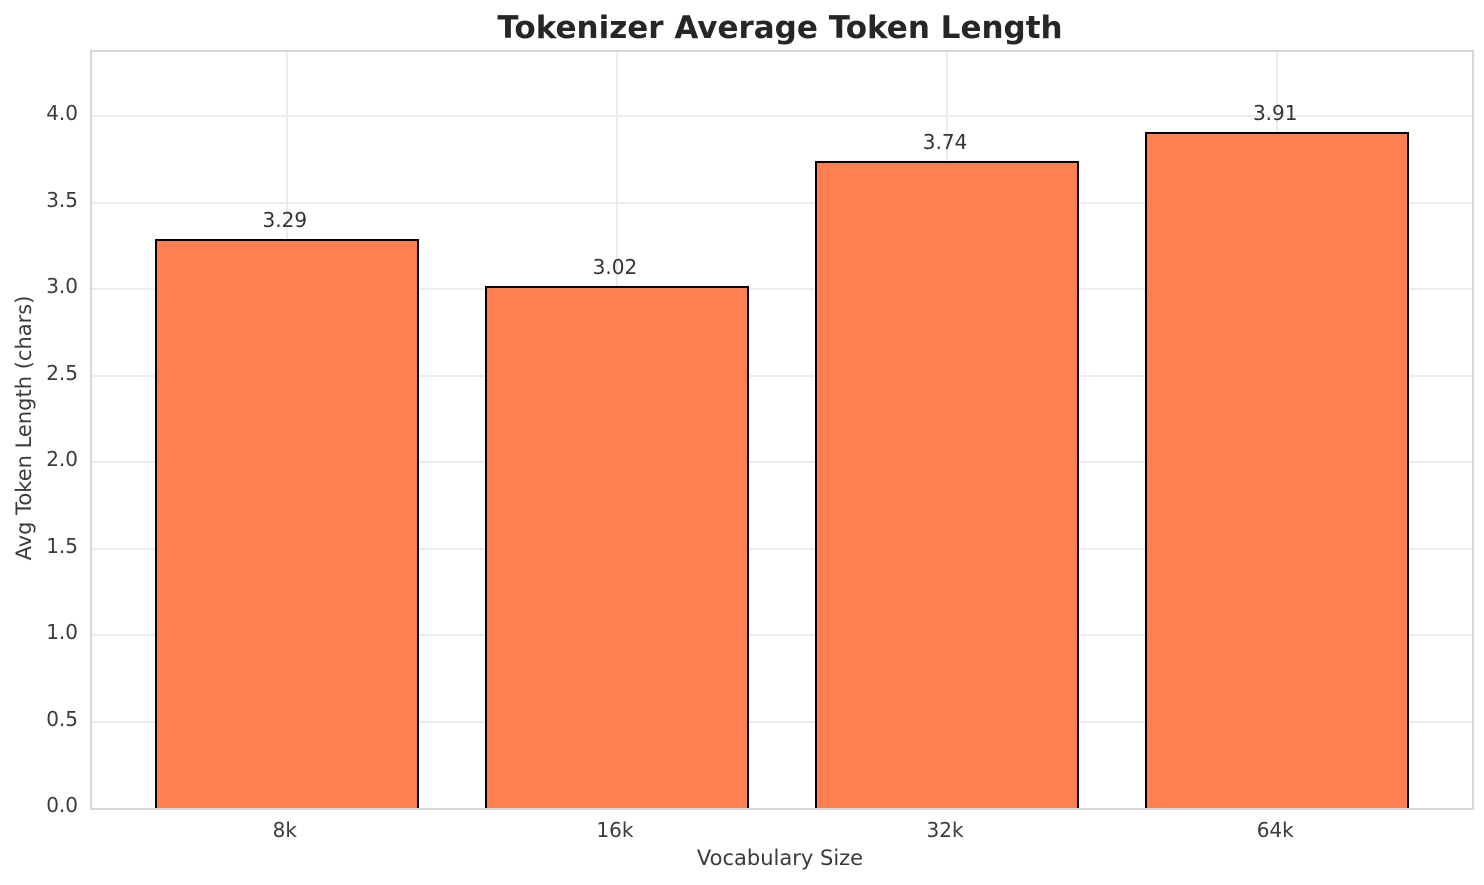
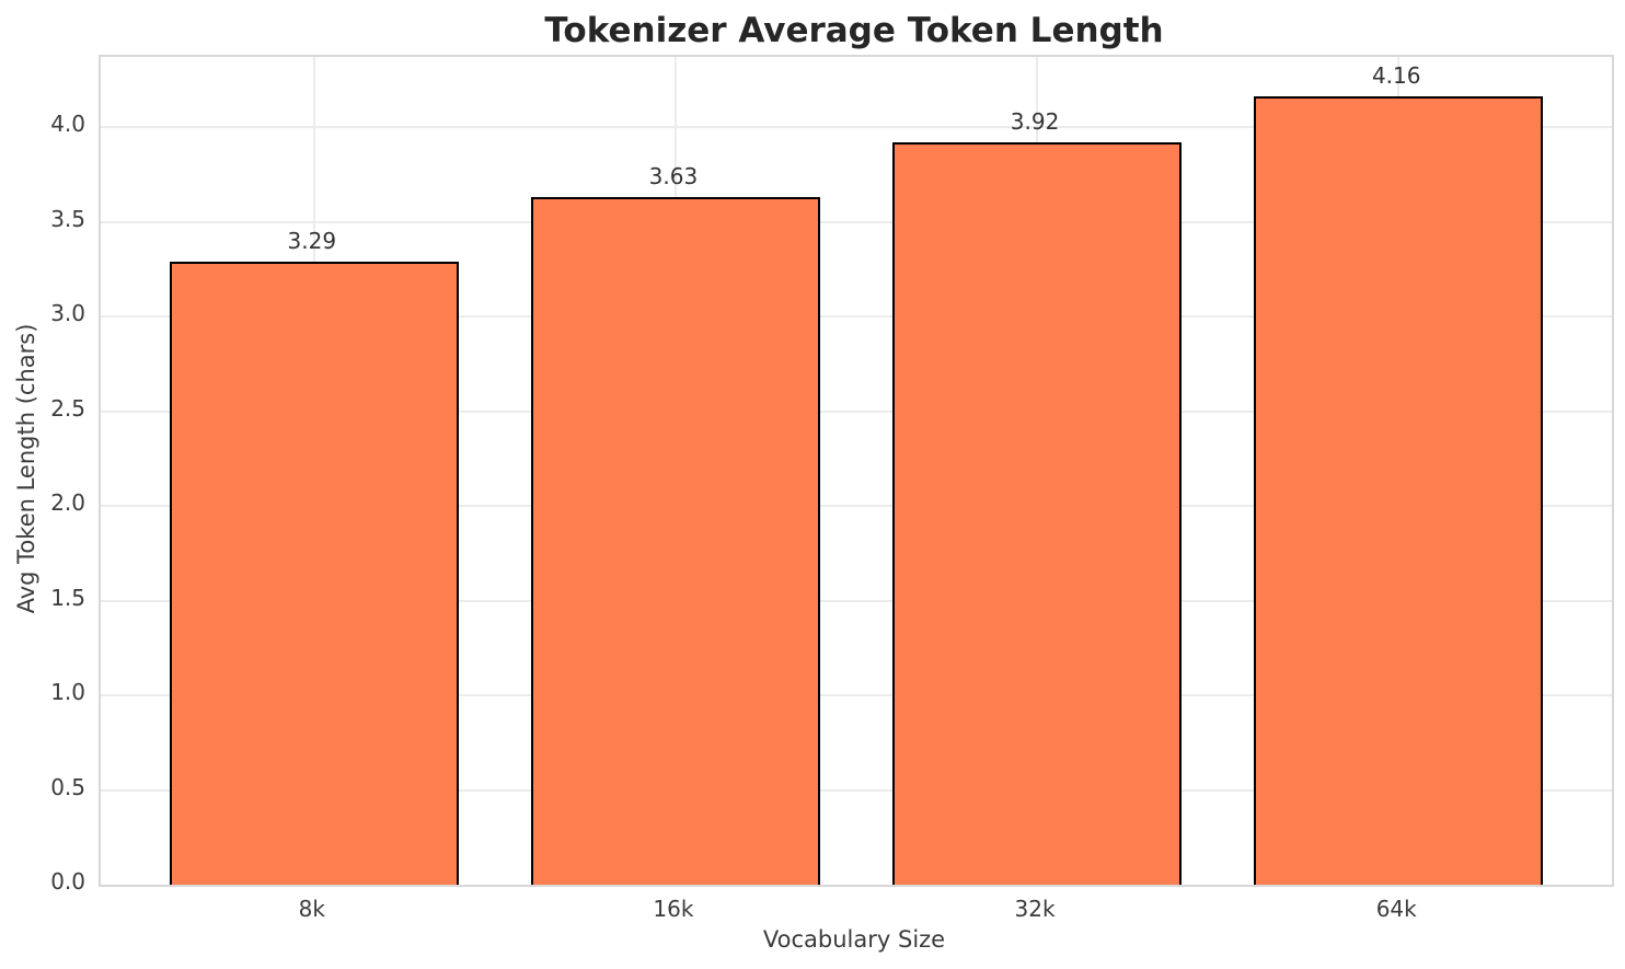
16k: 3.02 -> 3.63
32k: 3.74 -> 3.92
64k: 3.91 -> 4.16
